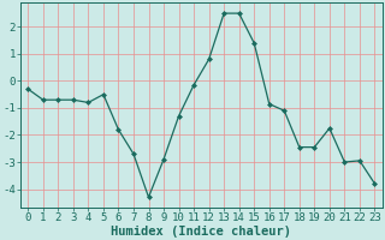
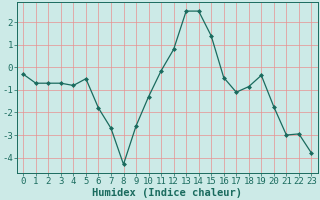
9: -2.90 -> -2.60
16: -0.85 -> -0.45
18: -2.45 -> -0.85
19: -2.45 -> -0.35
